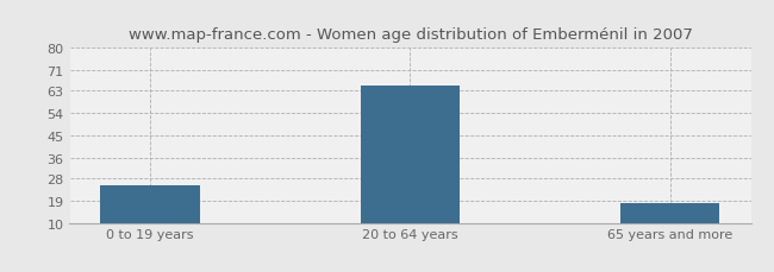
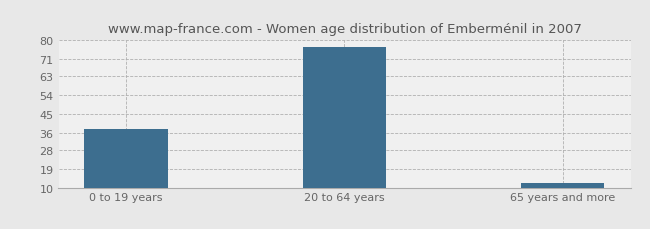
0 to 19 years: 25 -> 38
20 to 64 years: 65 -> 77
65 years and more: 18 -> 12
